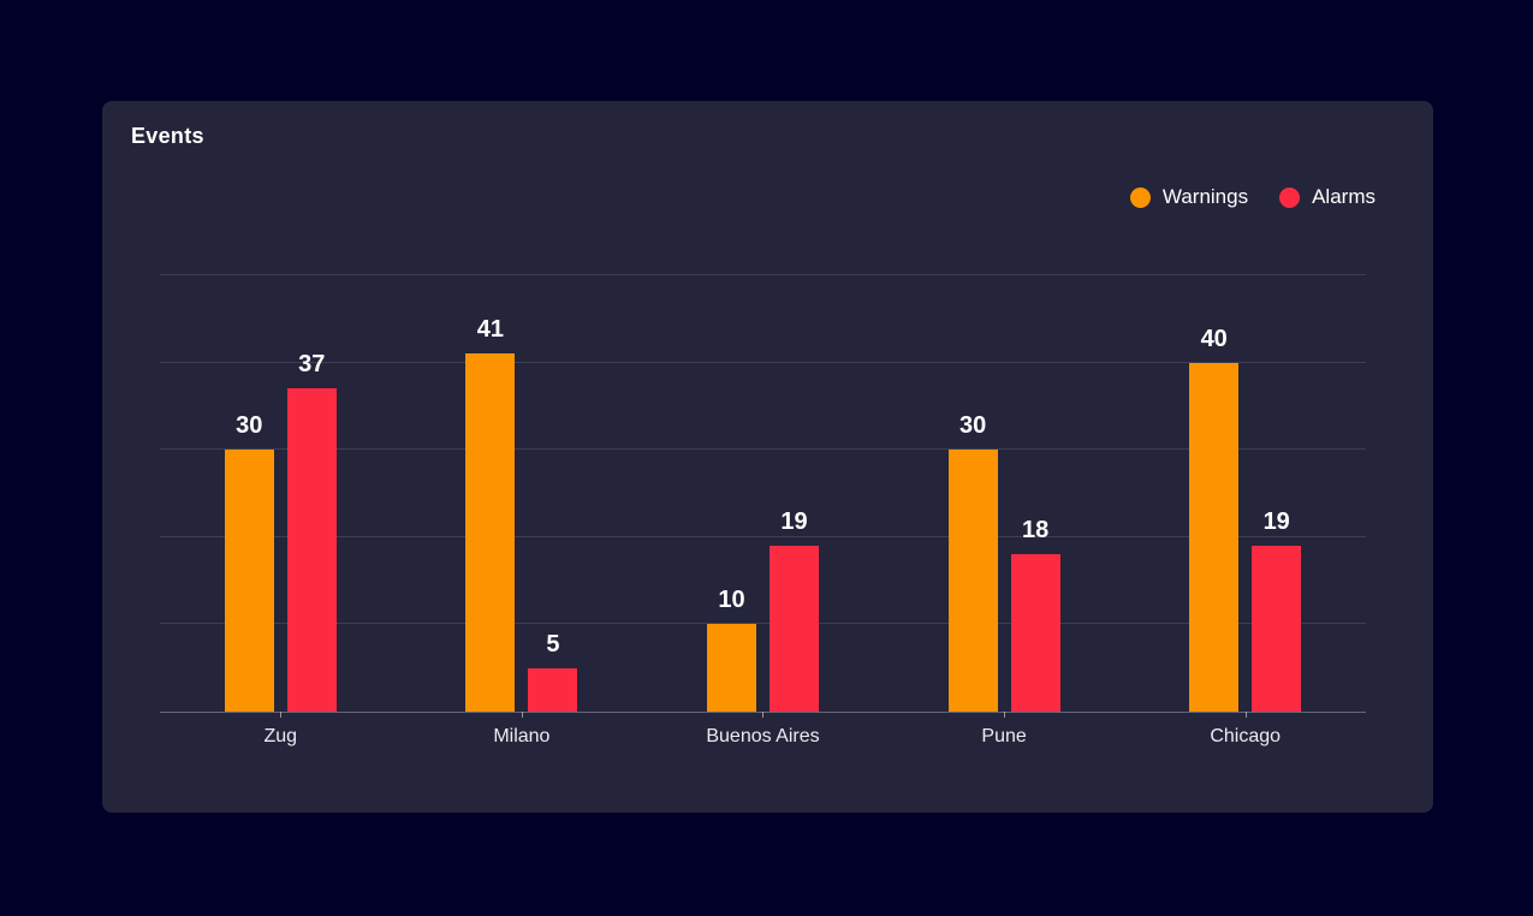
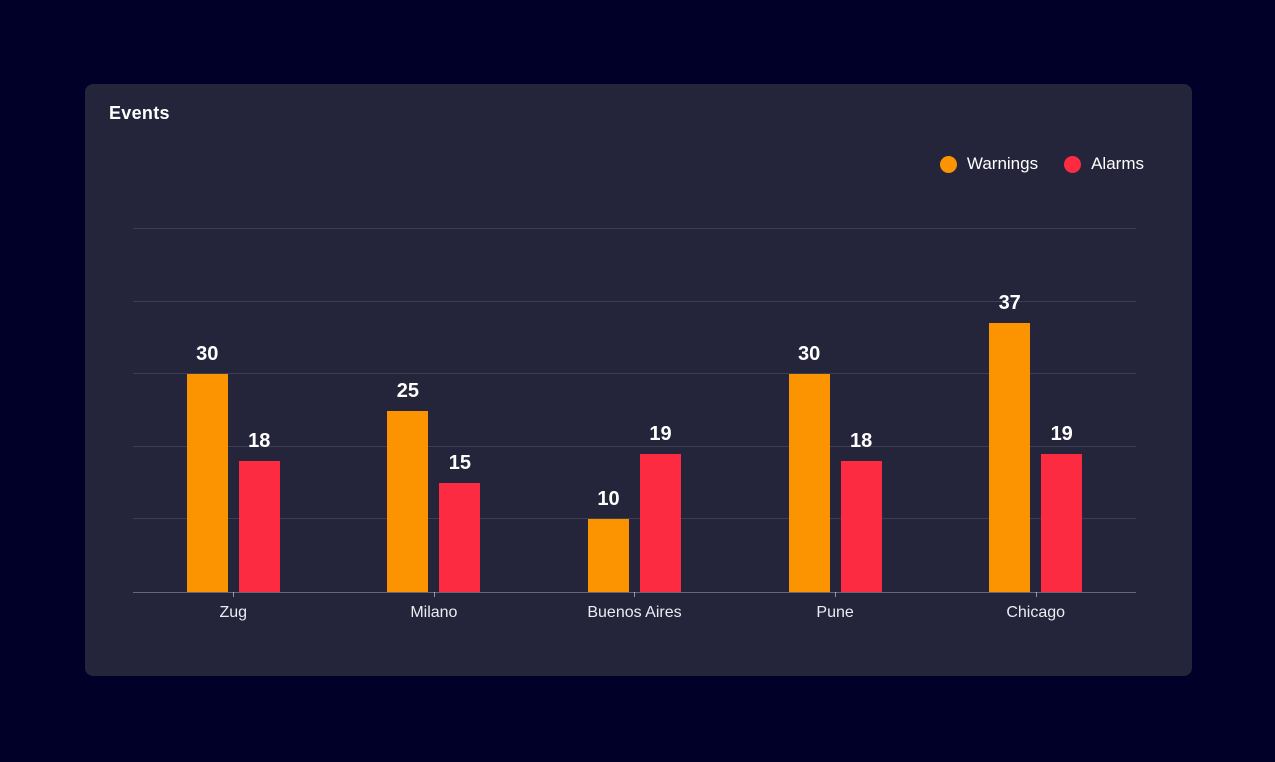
Alarms/Zug: 37 -> 18
Warnings/Milano: 41 -> 25
Alarms/Milano: 5 -> 15
Warnings/Chicago: 40 -> 37
